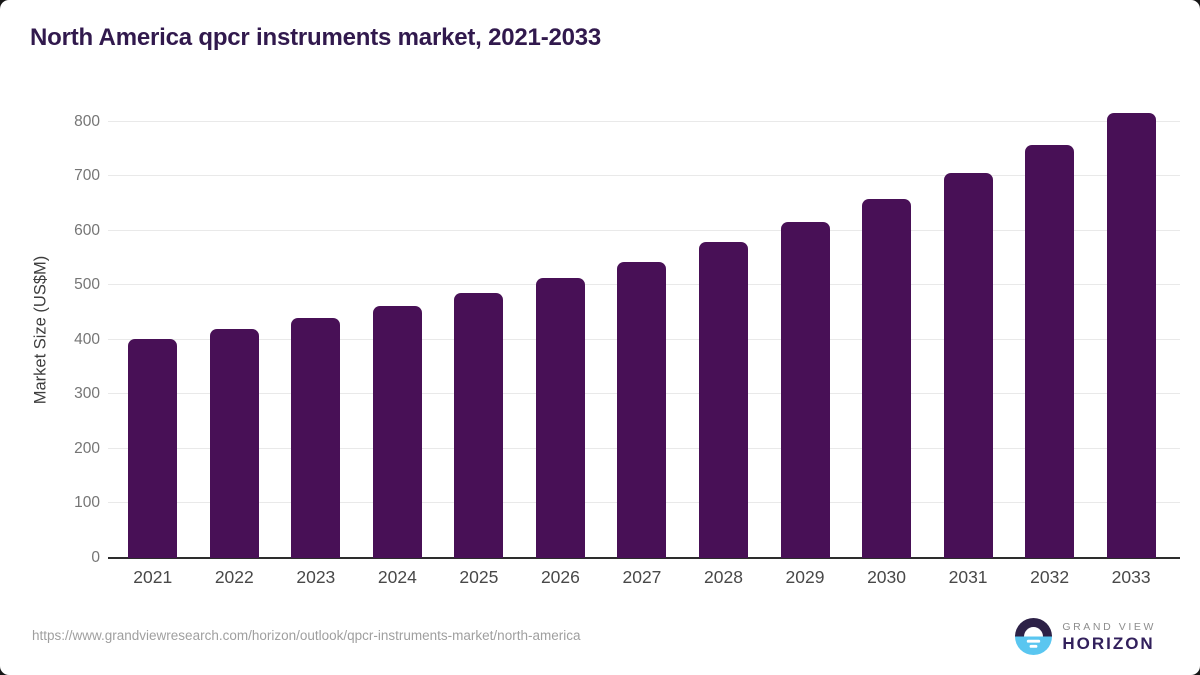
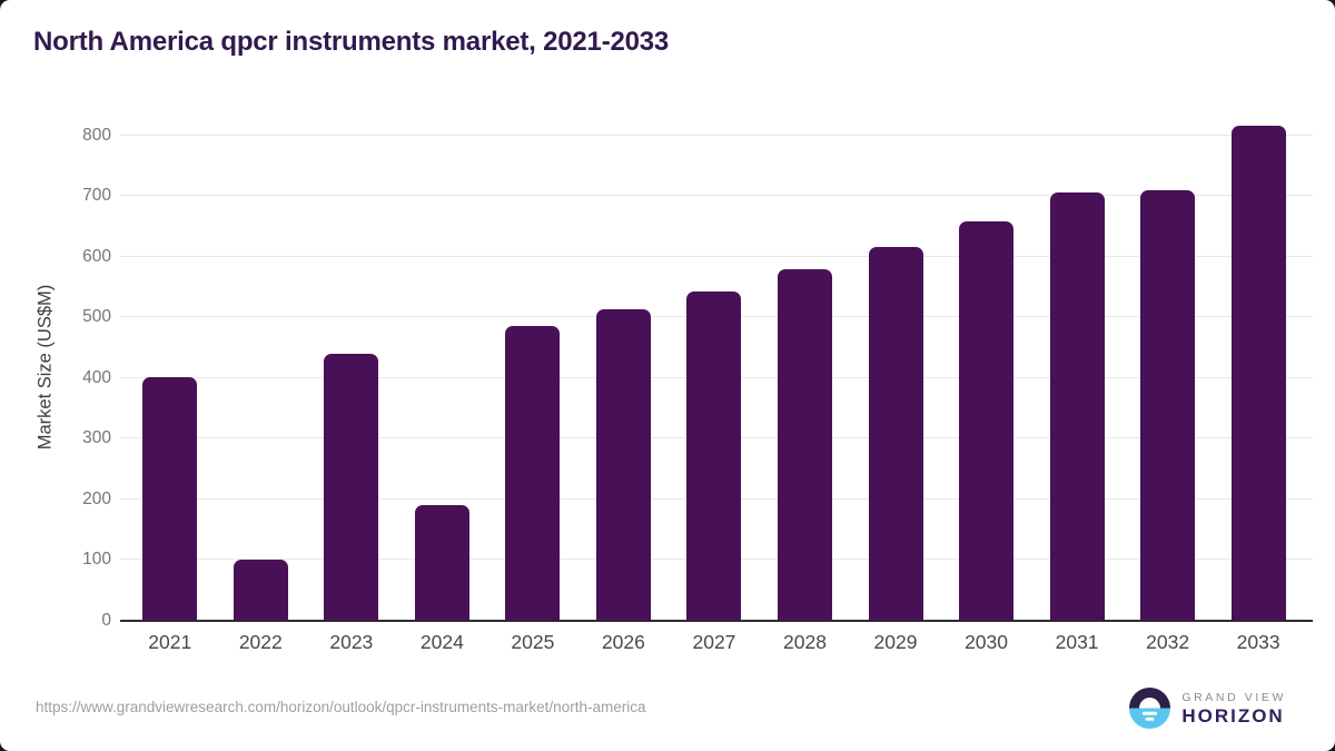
2022: 420 -> 100
2024: 460 -> 190
2032: 760 -> 710
